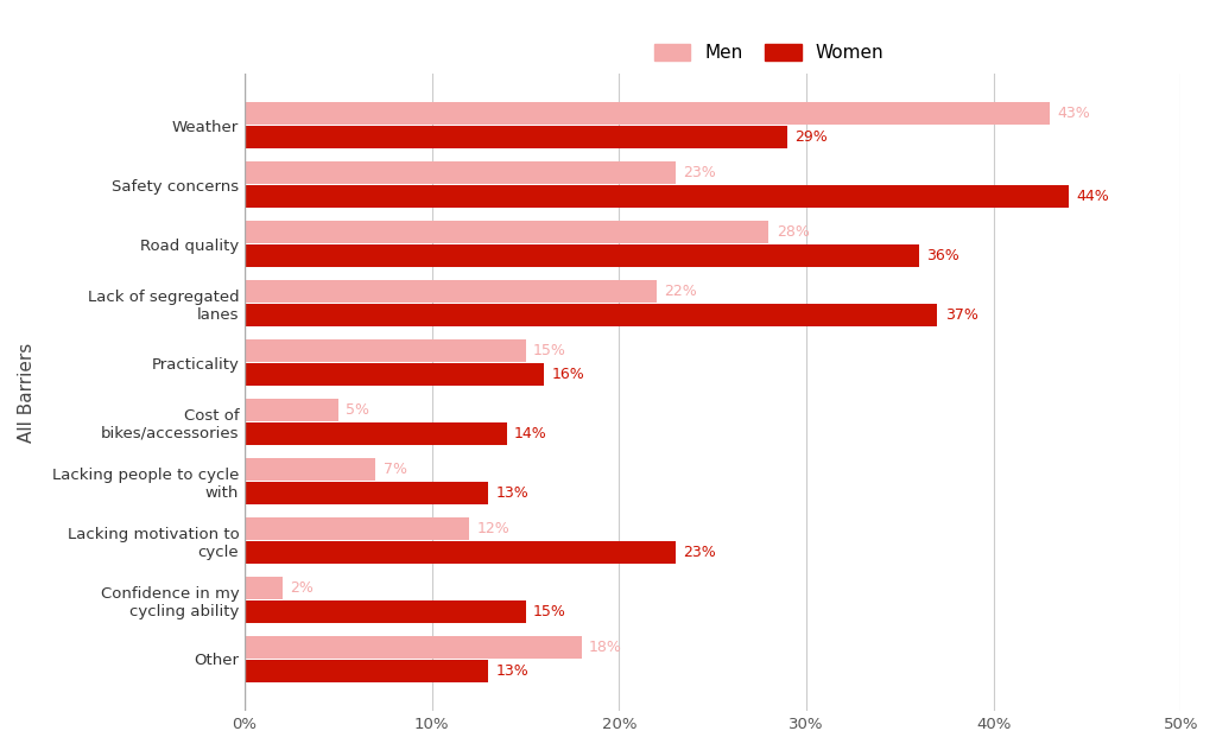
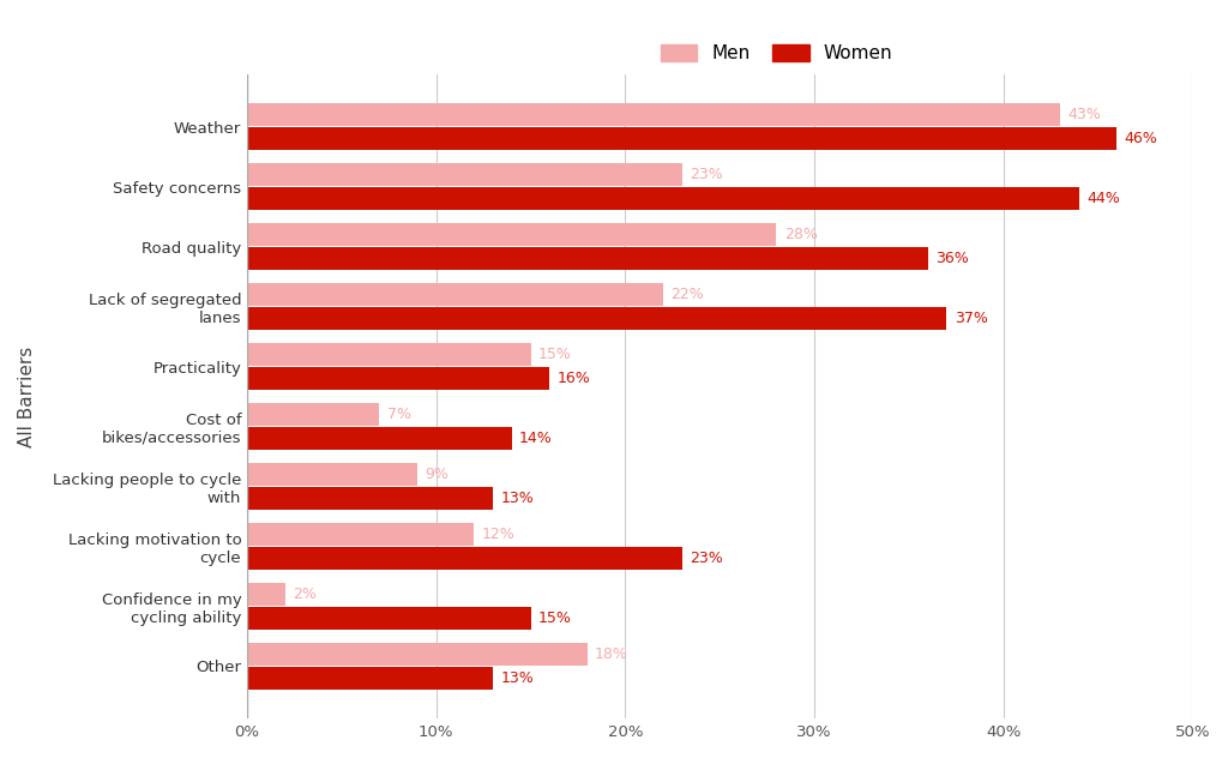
Women/Weather: 29% -> 46%
Men/Cost of bikes/accessories: 5% -> 7%
Men/Lacking people to cycle with: 7% -> 9%
